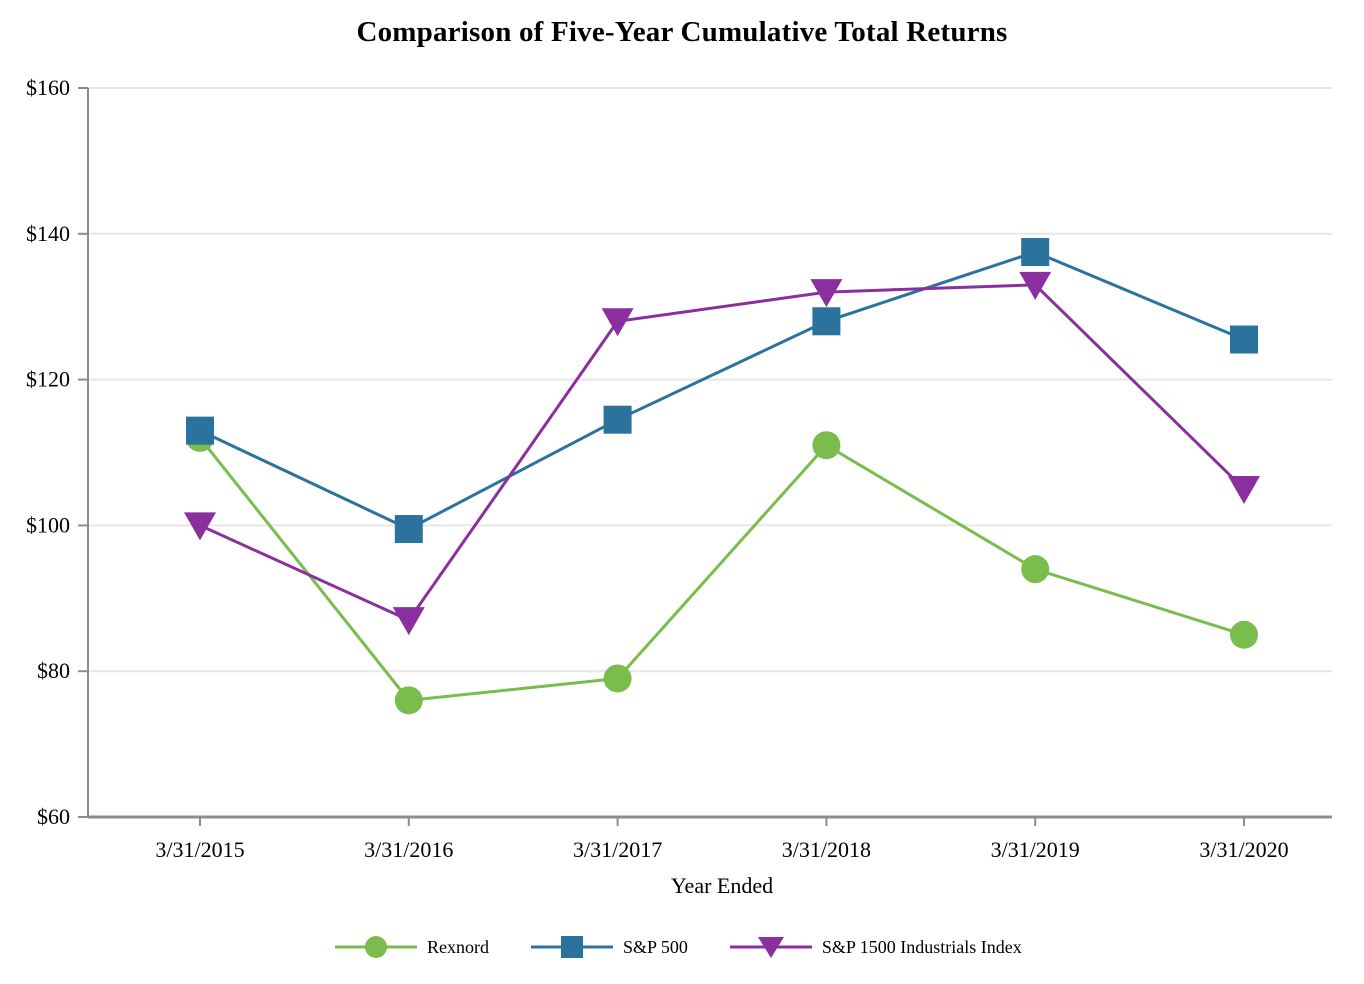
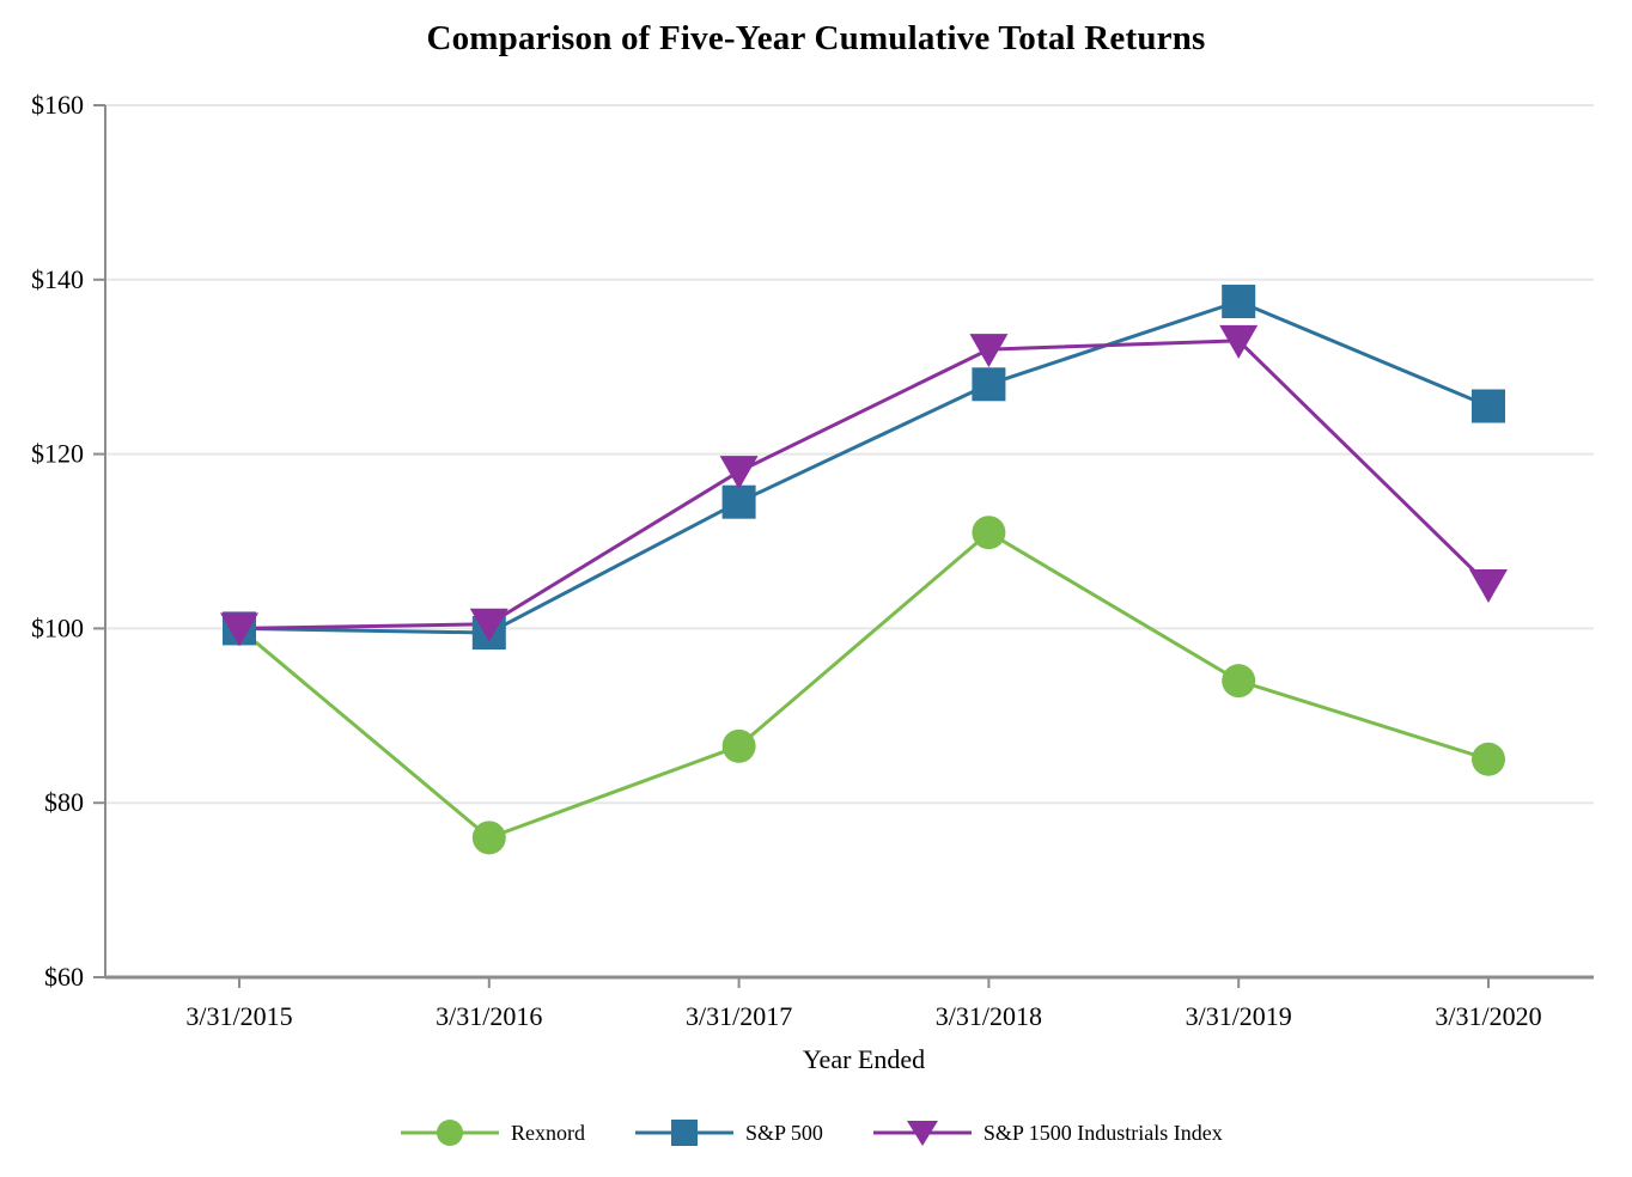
Rexnord/3/31/2015: $112 -> $100
S&P 500/3/31/2015: $113 -> $100
S&P 1500 Industrials Index/3/31/2016: $87 -> $100
Rexnord/3/31/2017: $79 -> $86
S&P 1500 Industrials Index/3/31/2017: $128 -> $118
